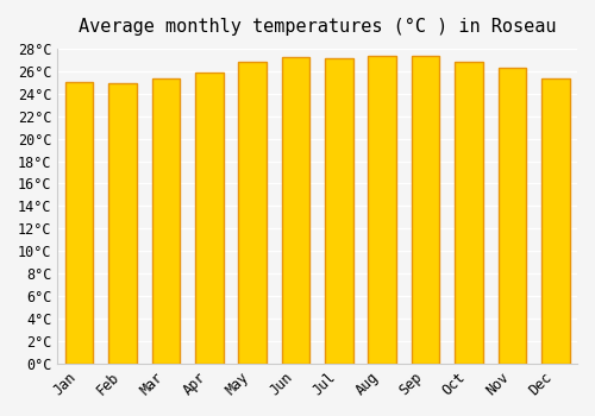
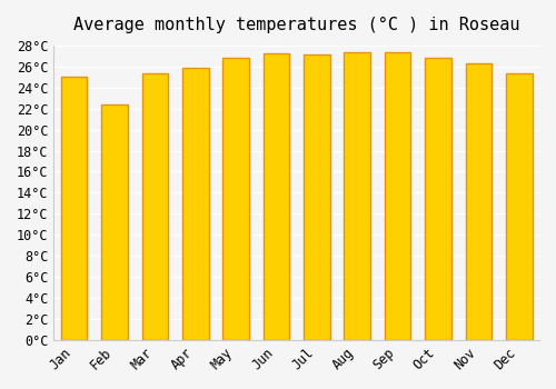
Feb: 24.9°C -> 22.4°C
